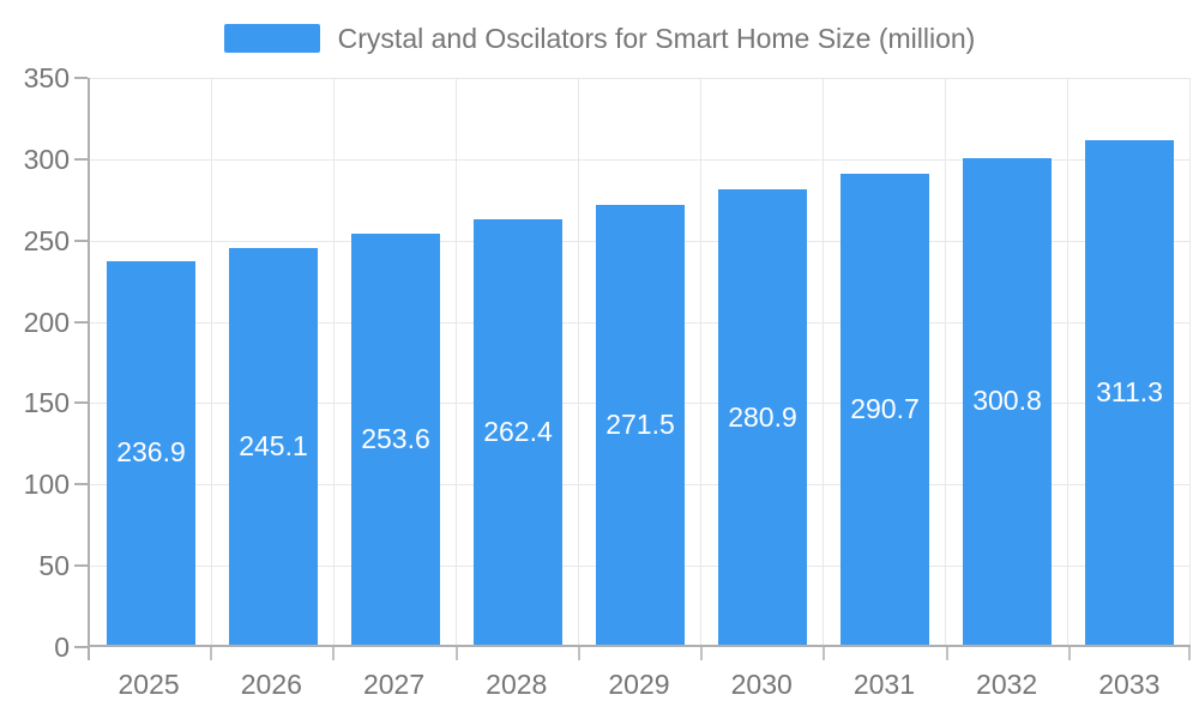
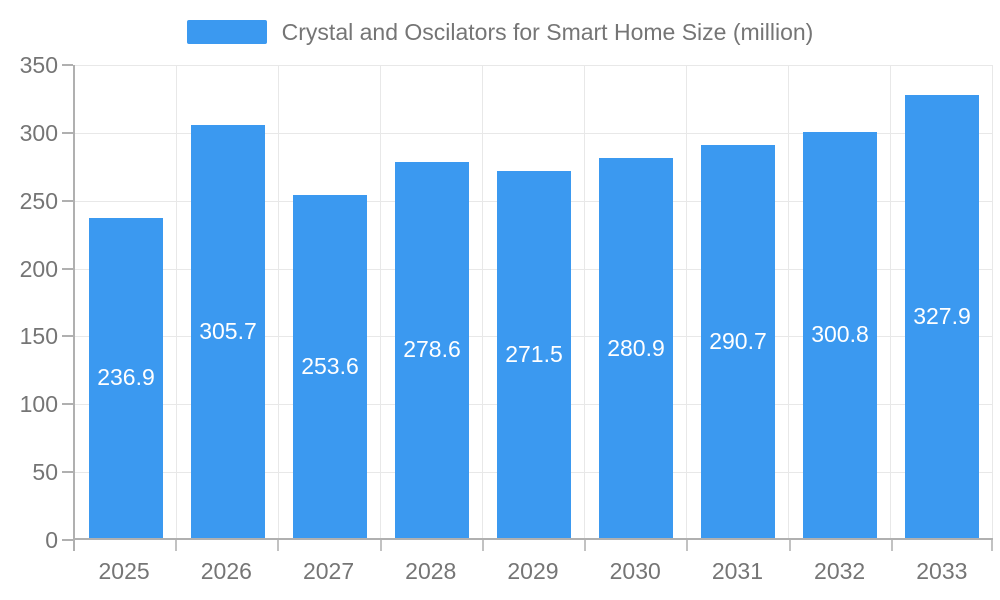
2026: 245.1 -> 305.7
2028: 262.4 -> 278.6
2033: 311.3 -> 327.9
